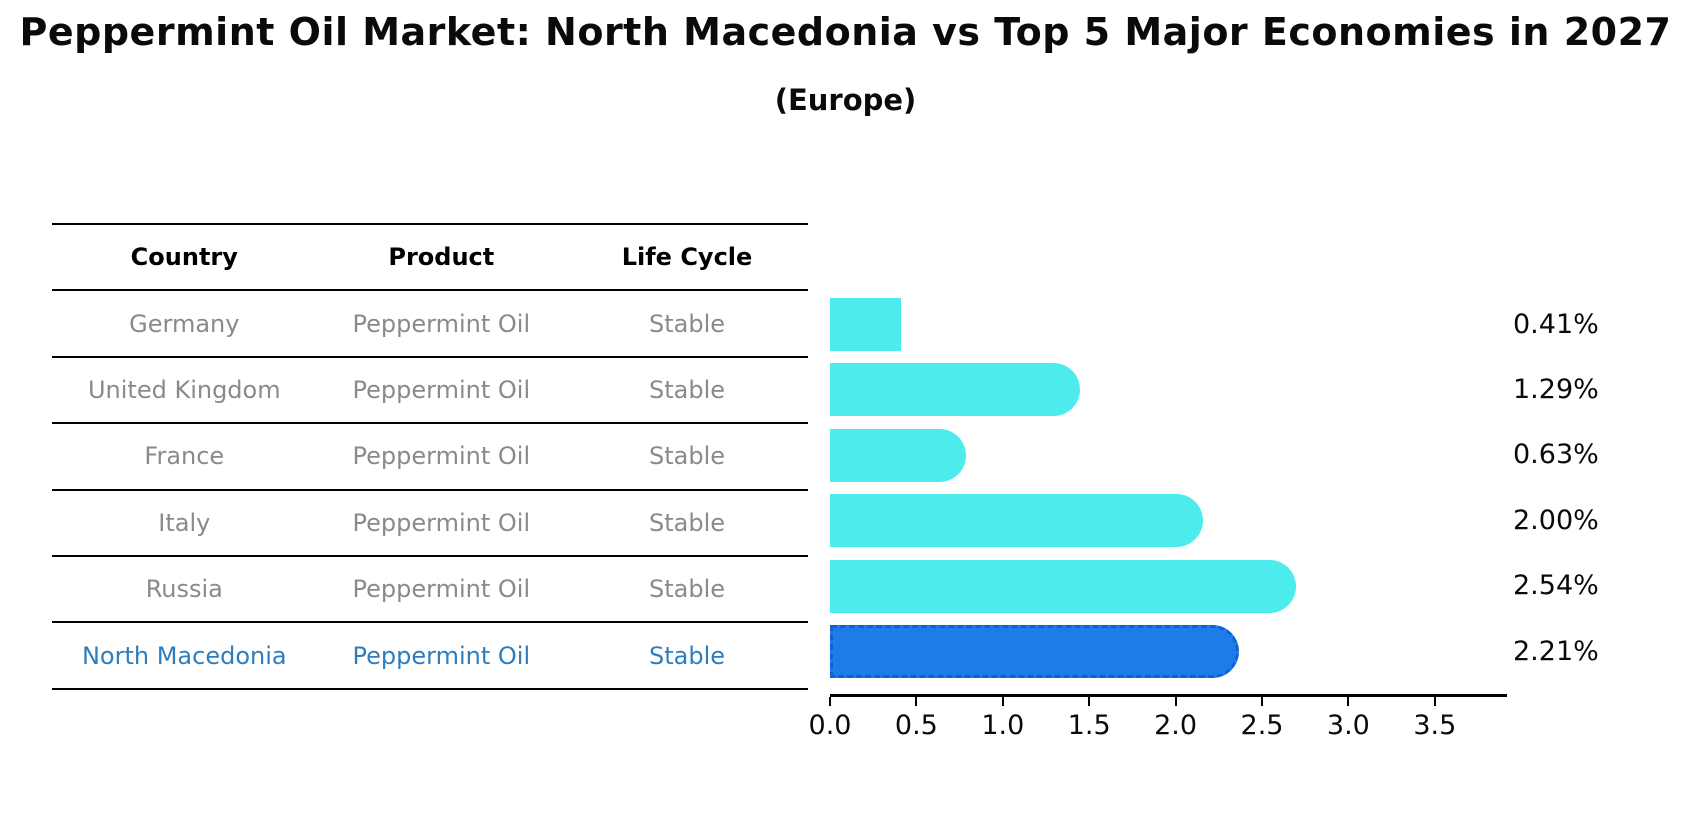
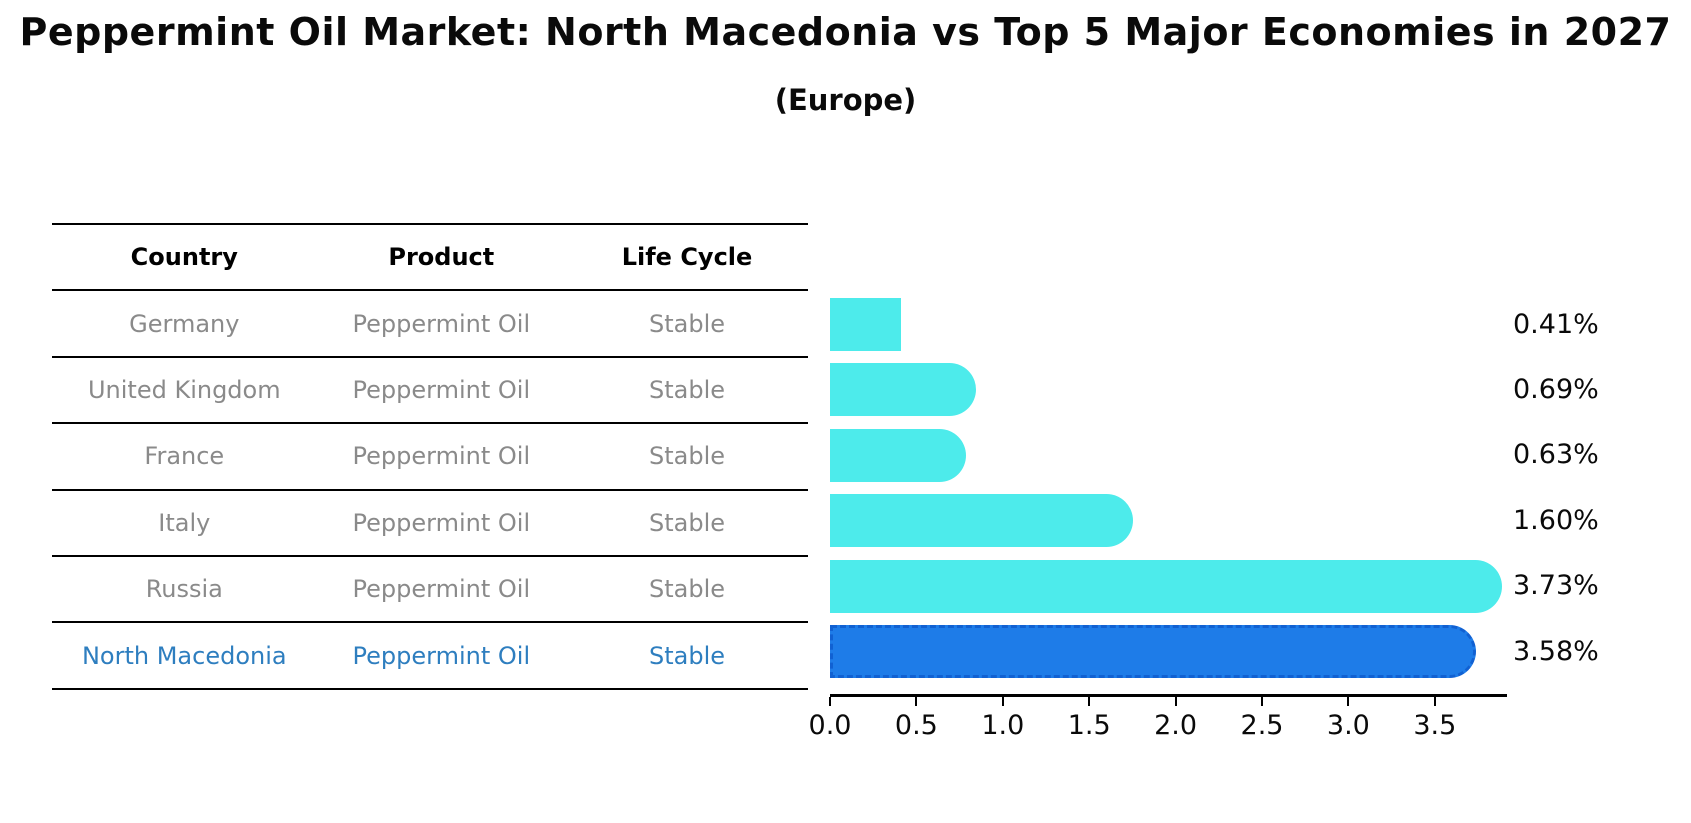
United Kingdom: 1.29% -> 0.69%
Italy: 2.00% -> 1.60%
Russia: 2.54% -> 3.73%
North Macedonia: 2.21% -> 3.58%
